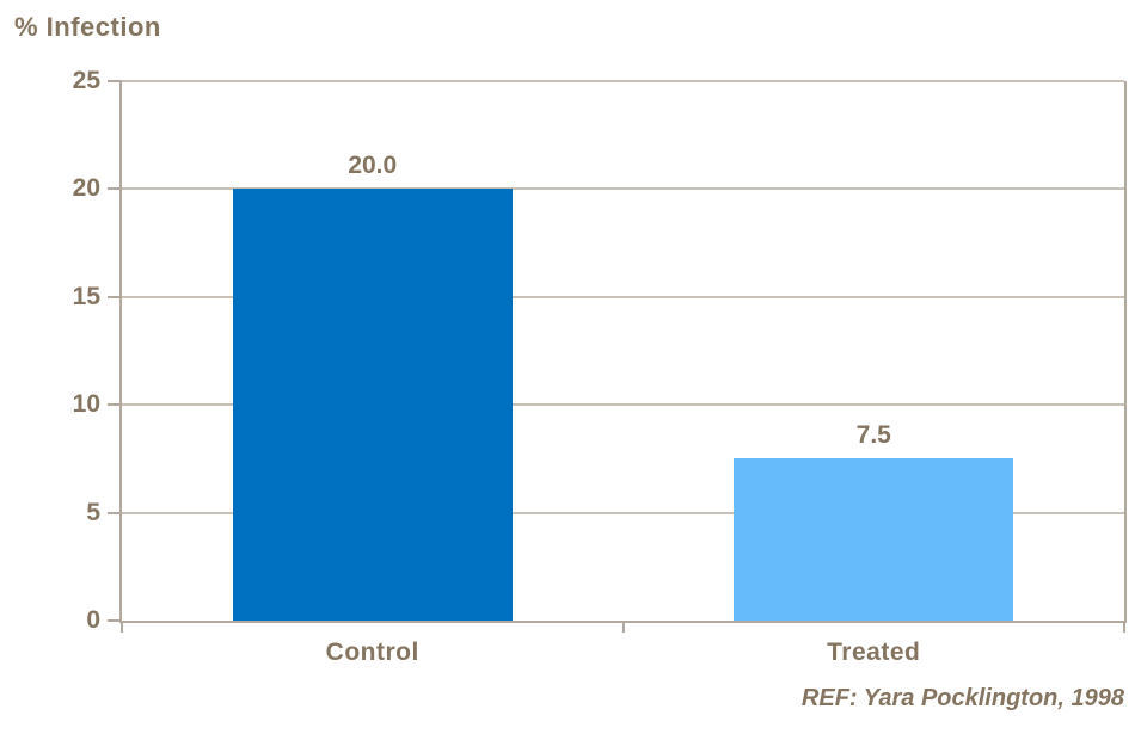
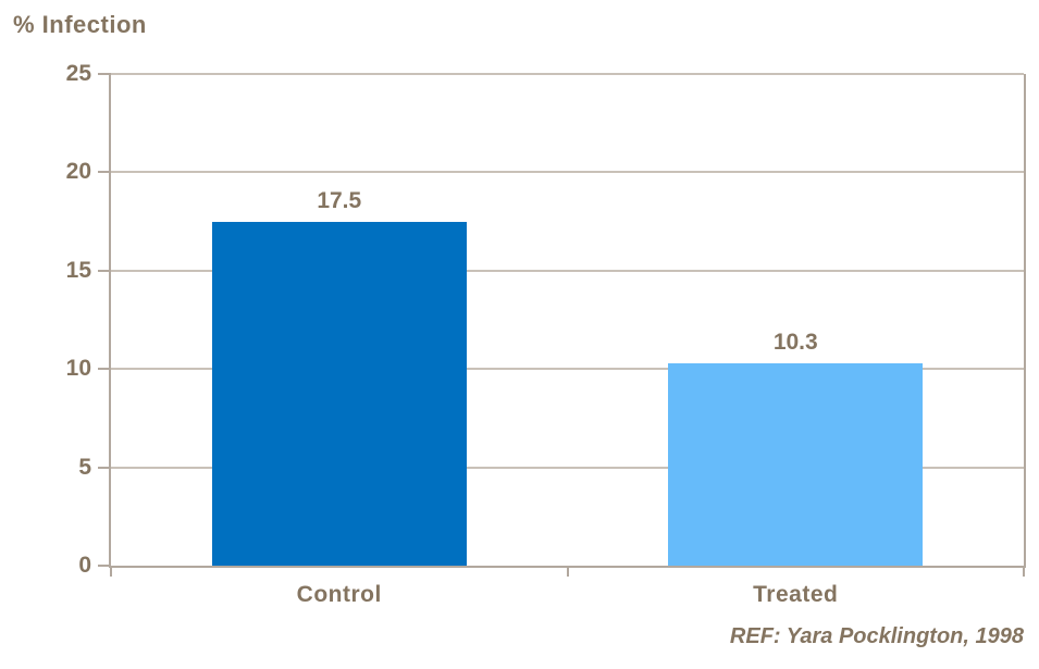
Control: 20.0 -> 17.5
Treated: 7.5 -> 10.3
